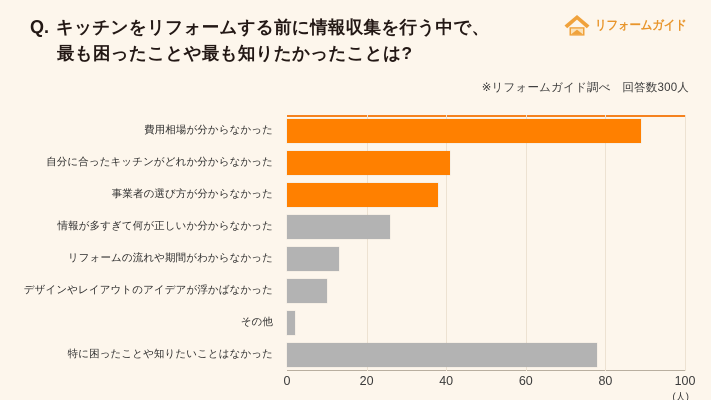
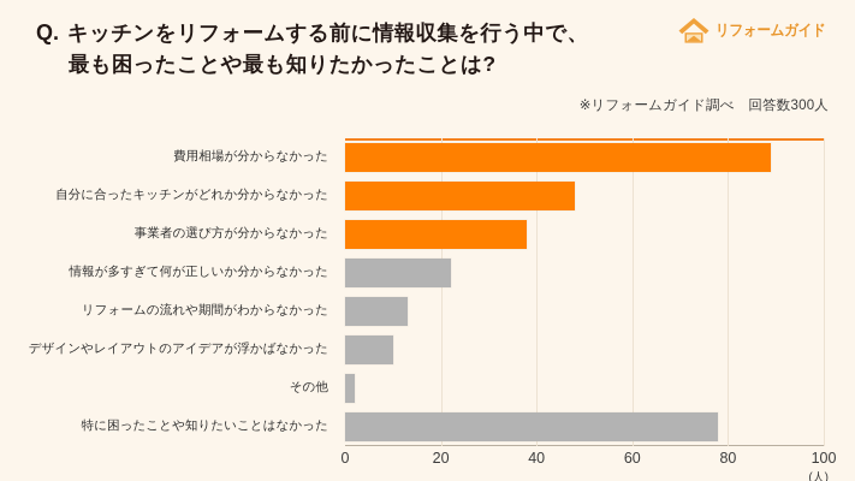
自分に合ったキッチンがどれか分からなかった: 41 -> 48
情報が多すぎて何が正しいか分からなかった: 26 -> 22
